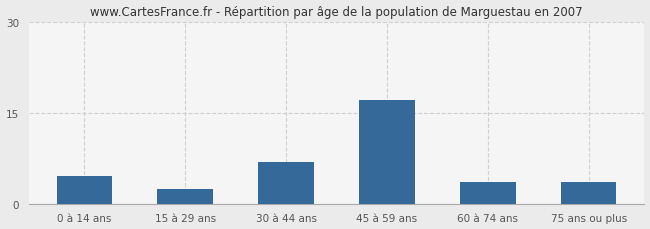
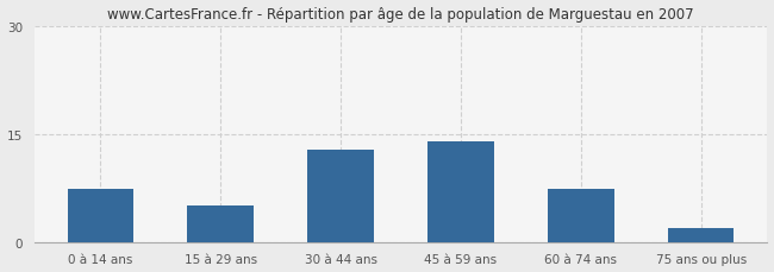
0 à 14 ans: 4.5 -> 7.4
15 à 29 ans: 2.5 -> 5.0
30 à 44 ans: 6.8 -> 12.8
45 à 59 ans: 17.0 -> 14.0
60 à 74 ans: 3.5 -> 7.4
75 ans ou plus: 3.5 -> 2.0
